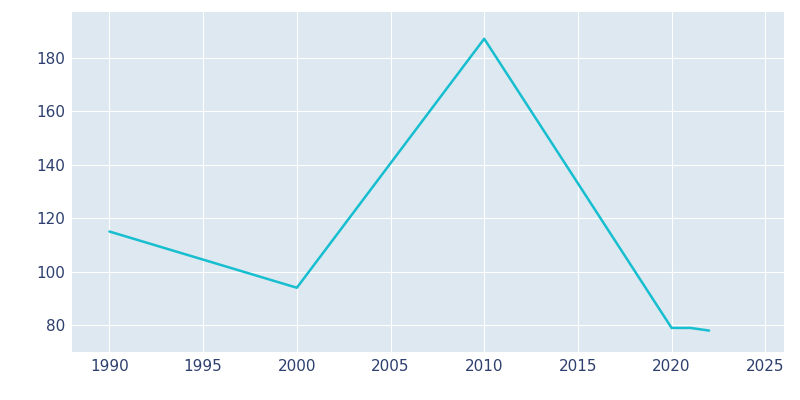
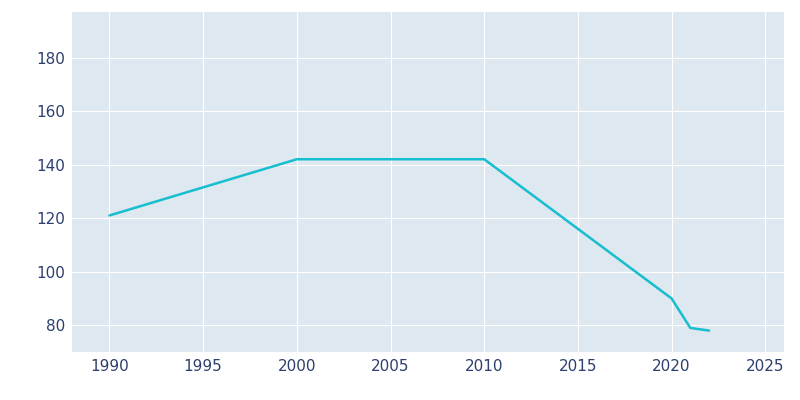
1990: 115 -> 121
2000: 94 -> 142
2010: 187 -> 142
2020: 79 -> 90
